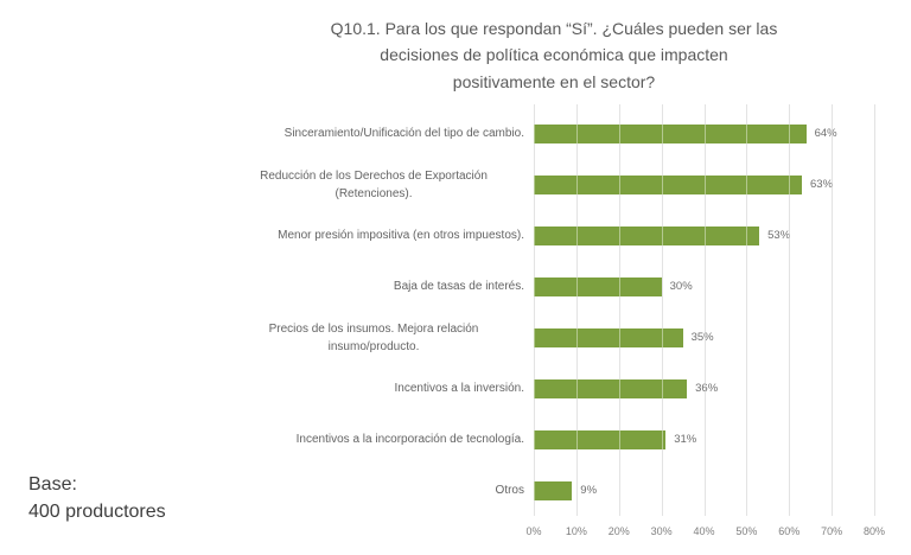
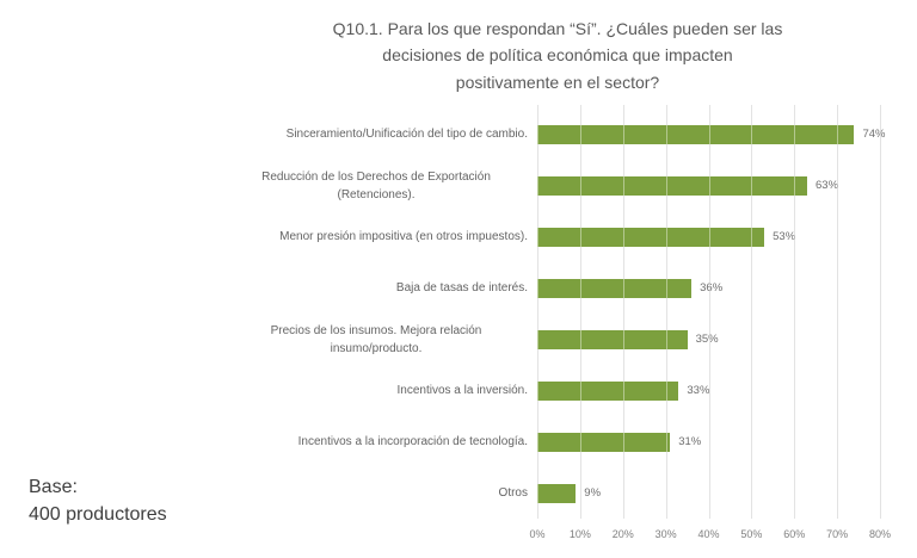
Sinceramiento/Unificación del tipo de cambio.: 64% -> 74%
Baja de tasas de interés.: 30% -> 36%
Incentivos a la inversión.: 36% -> 33%
